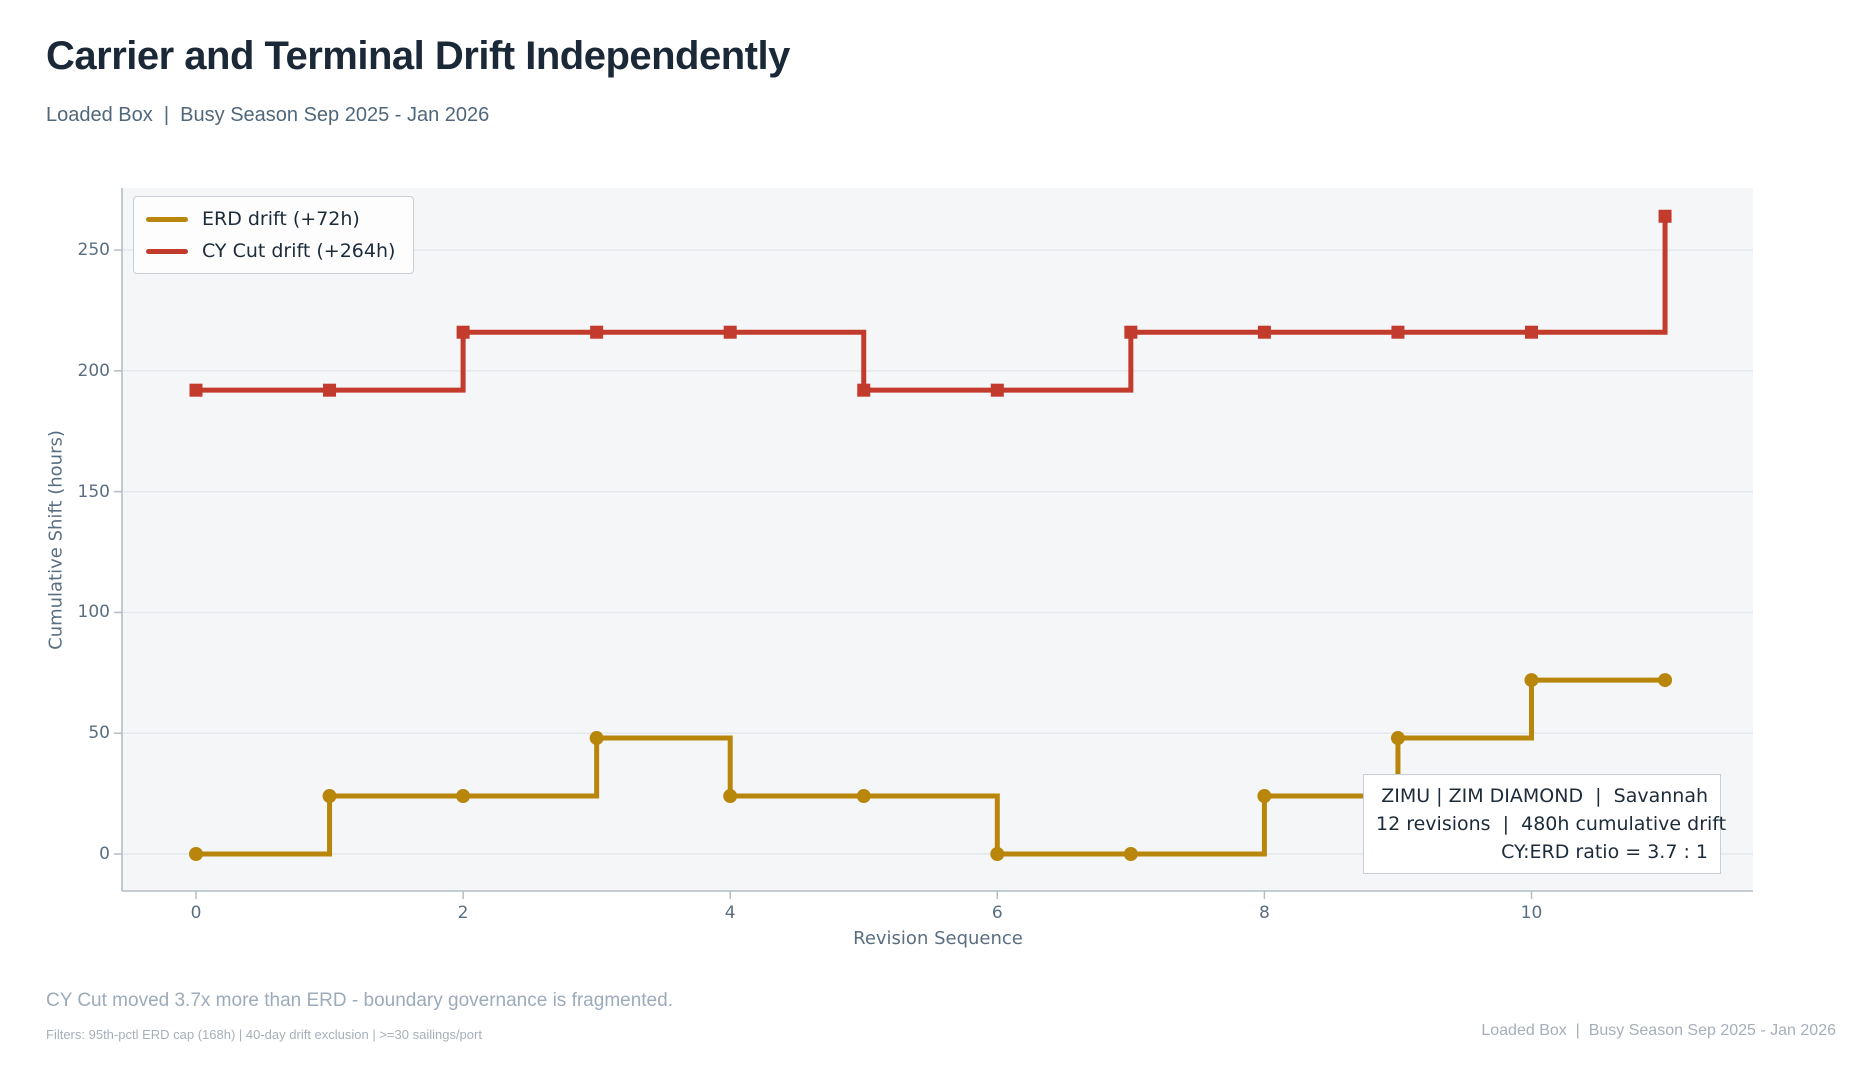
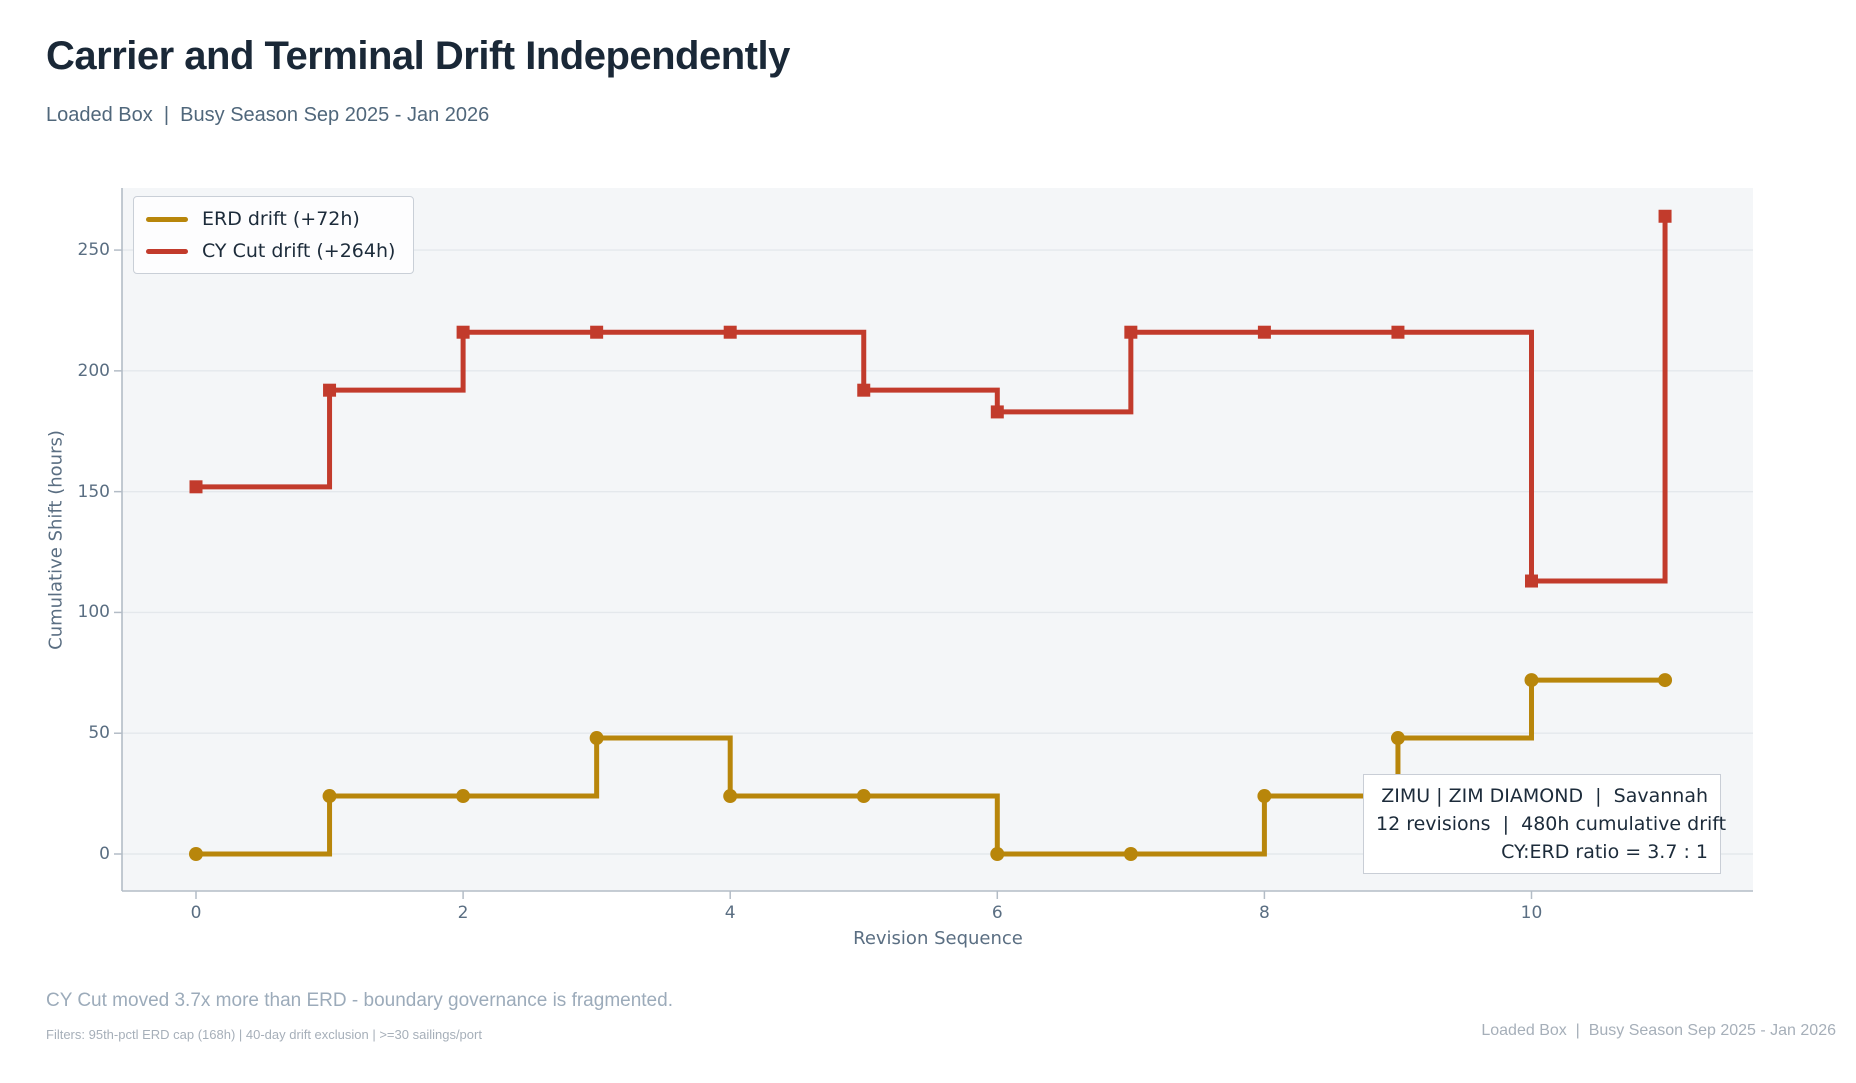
CY Cut drift (+264h)/0: 192 -> 152
CY Cut drift (+264h)/6: 192 -> 183
CY Cut drift (+264h)/10: 216 -> 113
